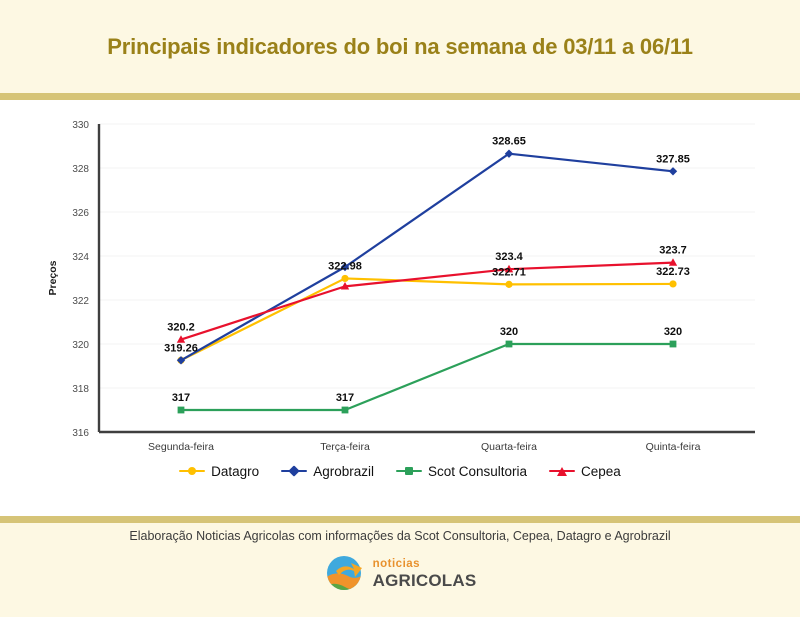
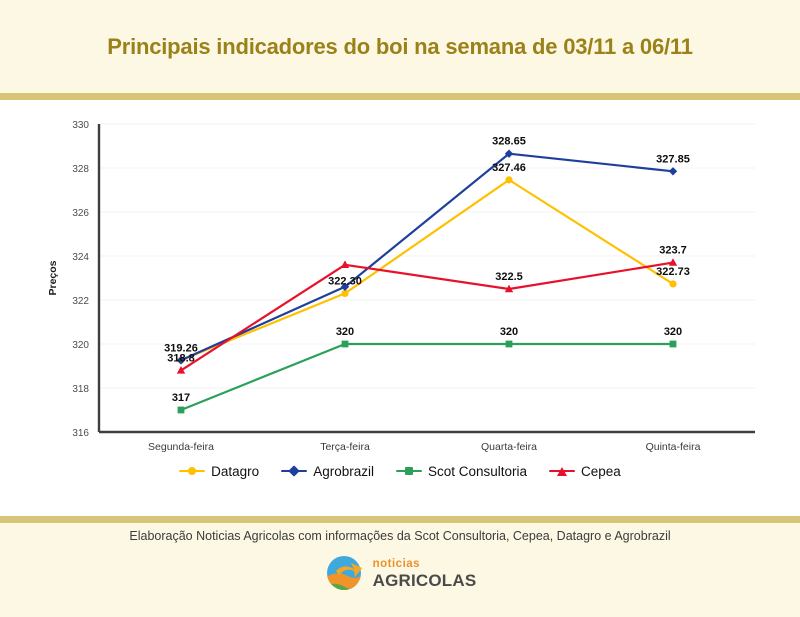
Cepea/Segunda-feira: 320.2 -> 318.8
Datagro/Terça-feira: 322.98 -> 322.30
Agrobrazil/Terça-feira: 323.5 -> 322.6
Scot Consultoria/Terça-feira: 317 -> 320
Cepea/Terça-feira: 322.6 -> 323.6
Datagro/Quarta-feira: 322.71 -> 327.46
Cepea/Quarta-feira: 323.4 -> 322.5
